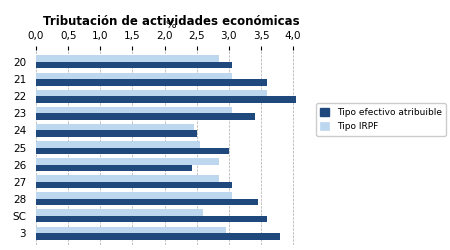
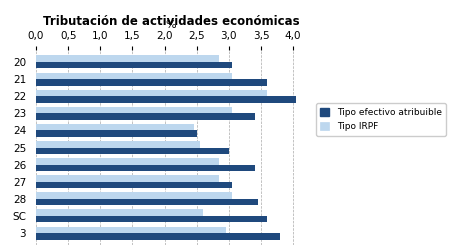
Tipo efectivo atribuible/26: 2,42 -> 3,40
